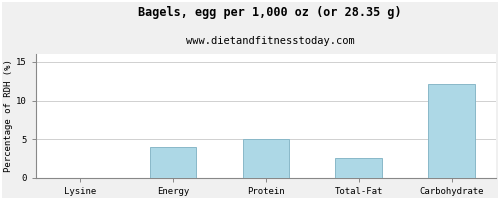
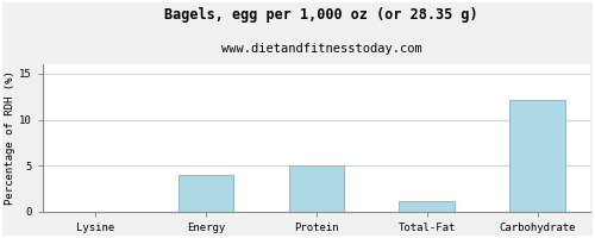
Total-Fat: 2.6 -> 1.1
